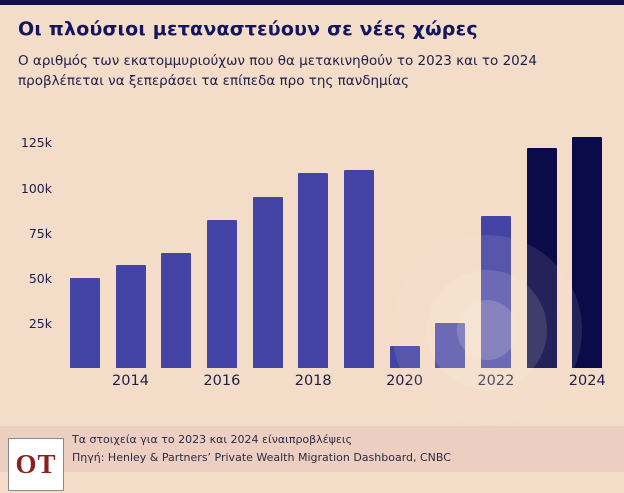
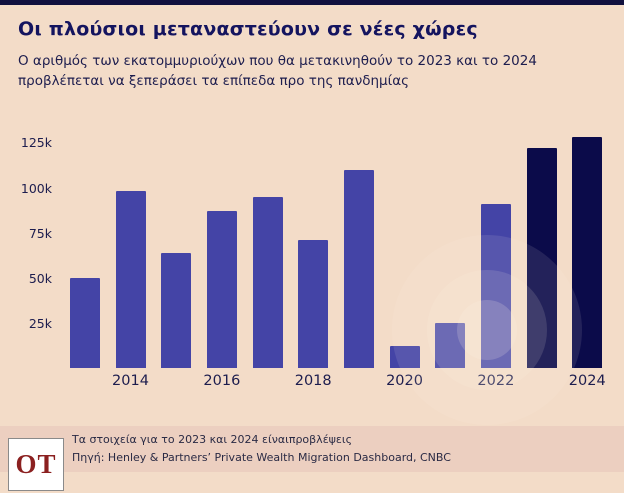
2014: 57k -> 98k
2016: 82k -> 87k
2018: 108k -> 71k
2022: 84k -> 91k
